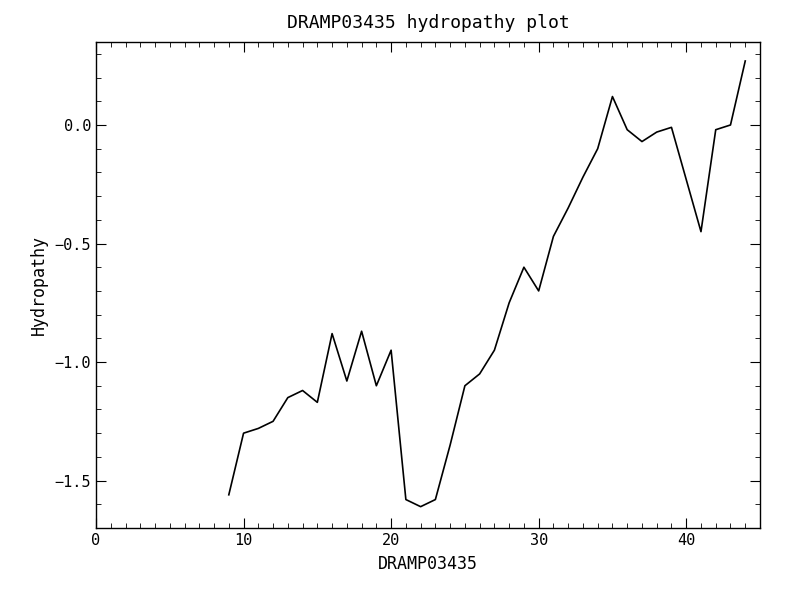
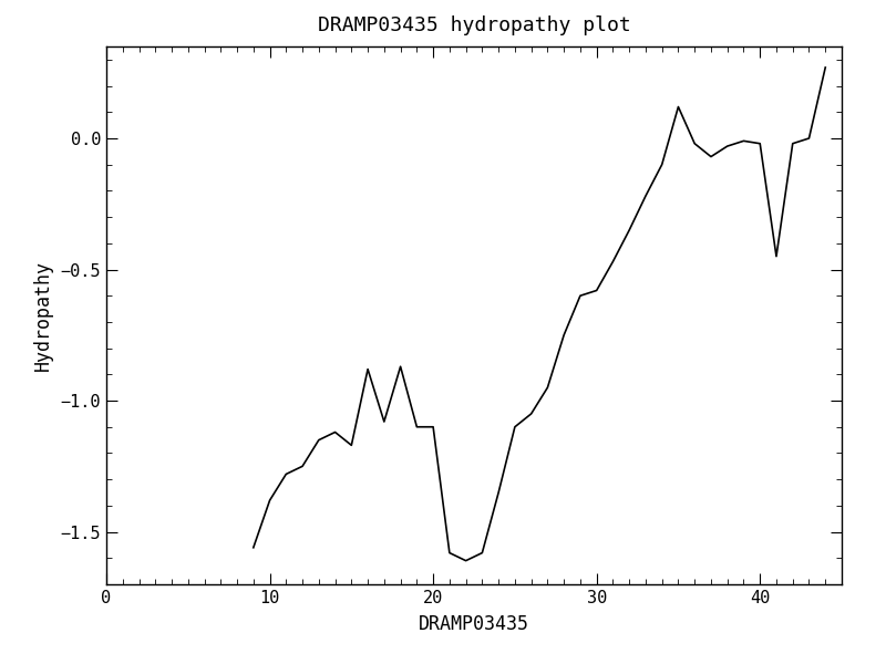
10: -1.30 -> -1.38
20: -0.95 -> -1.10
30: -0.70 -> -0.58
40: -0.23 -> -0.02
